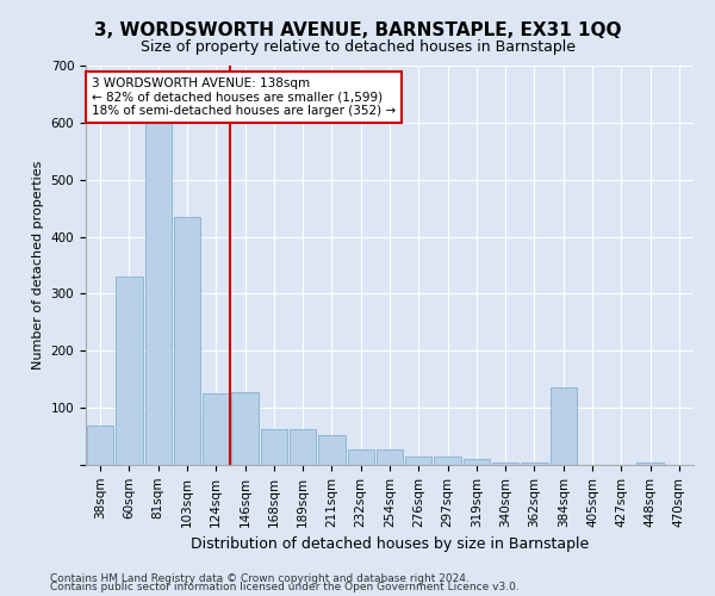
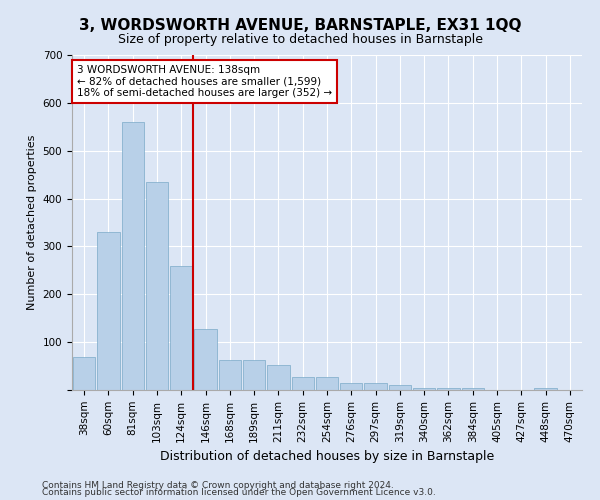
81sqm: 605 -> 560
124sqm: 125 -> 260
384sqm: 135 -> 4
